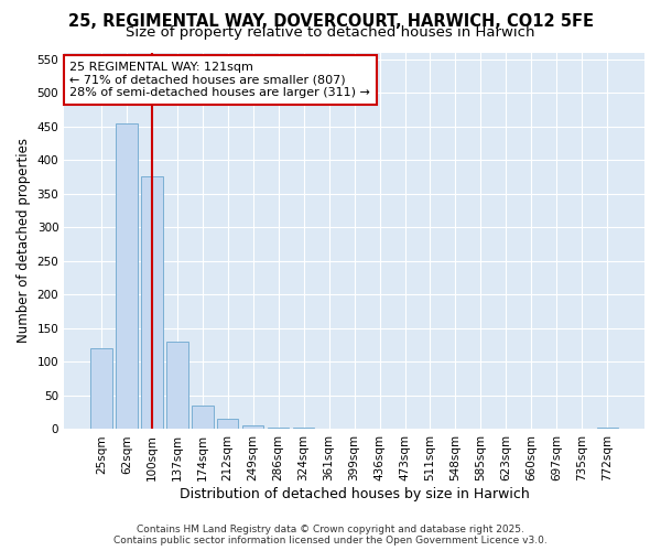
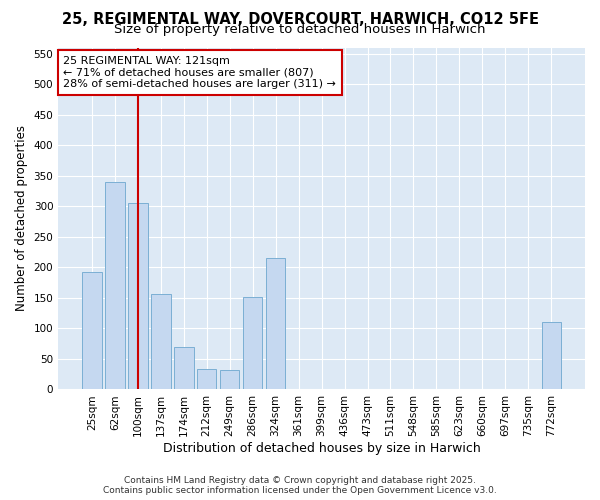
25sqm: 120 -> 192
62sqm: 455 -> 340
100sqm: 375 -> 306
137sqm: 130 -> 156
174sqm: 35 -> 70
212sqm: 15 -> 34
249sqm: 5 -> 32
286sqm: 2 -> 152
324sqm: 2 -> 216
772sqm: 2 -> 110
